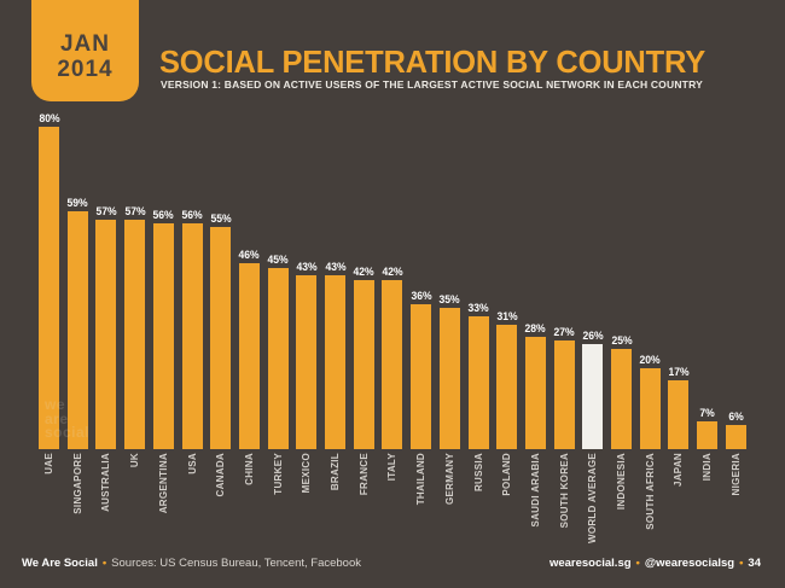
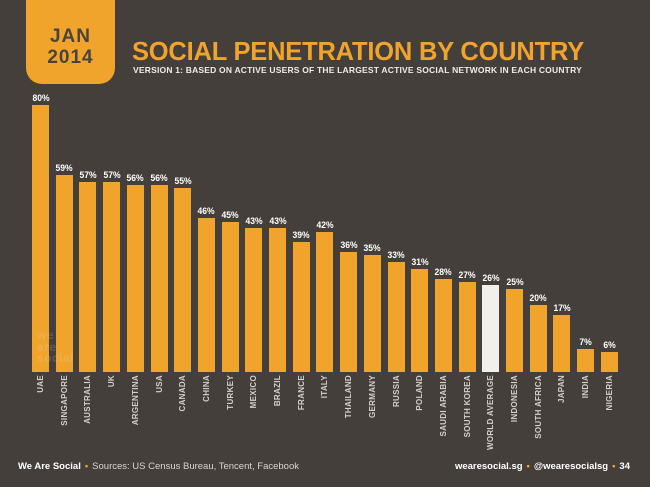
FRANCE: 42% -> 39%
